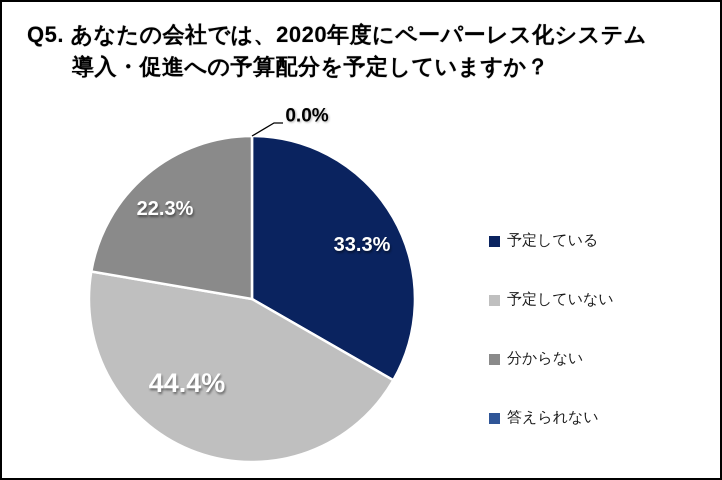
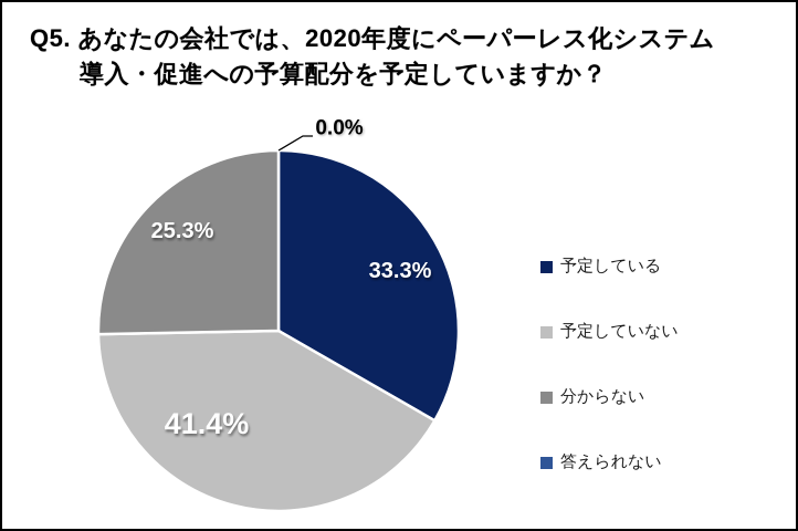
予定していない: 44.4% -> 41.4%
分からない: 22.3% -> 25.3%
